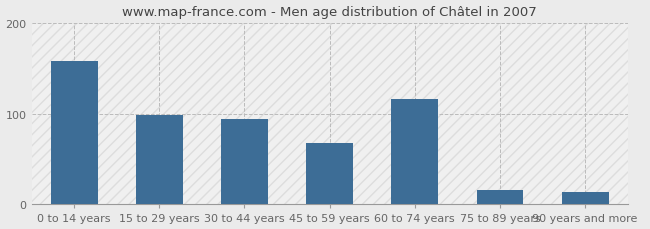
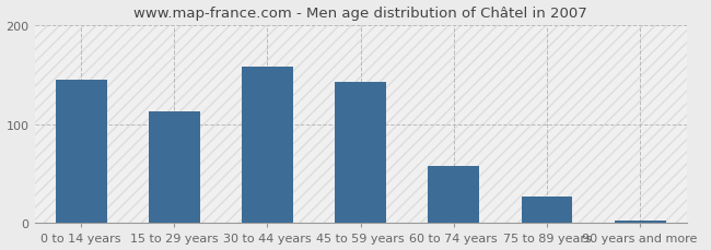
0 to 14 years: 158 -> 145
15 to 29 years: 98 -> 113
30 to 44 years: 94 -> 158
45 to 59 years: 68 -> 143
60 to 74 years: 116 -> 58
75 to 89 years: 16 -> 27
90 years and more: 14 -> 3
